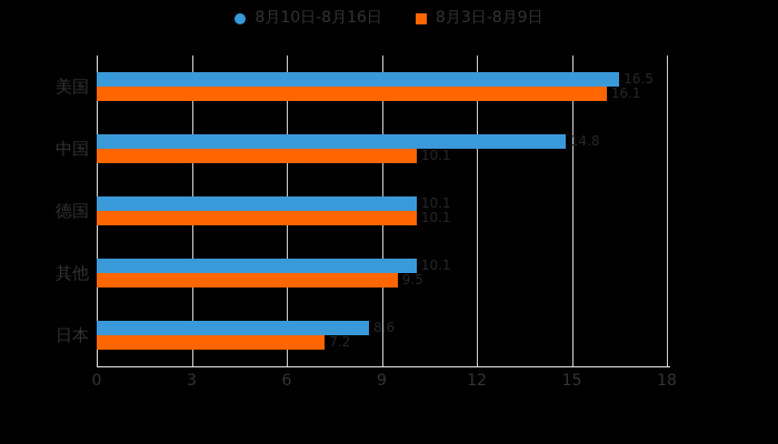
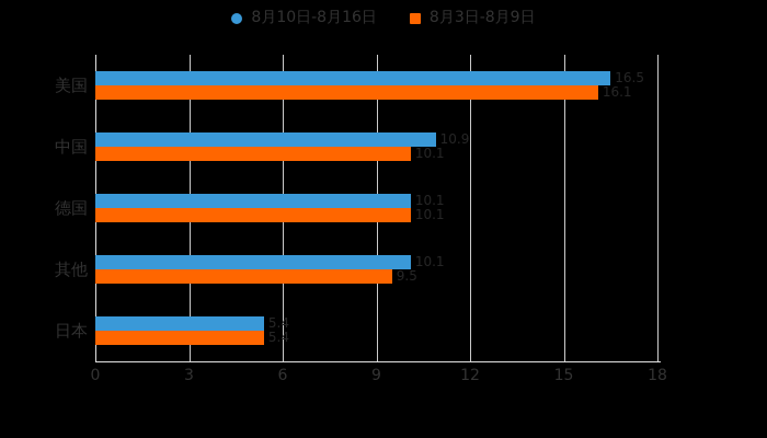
8月10日-8月16日/中国: 14.8 -> 10.9
8月10日-8月16日/日本: 8.6 -> 5.4
8月3日-8月9日/日本: 7.2 -> 5.4
